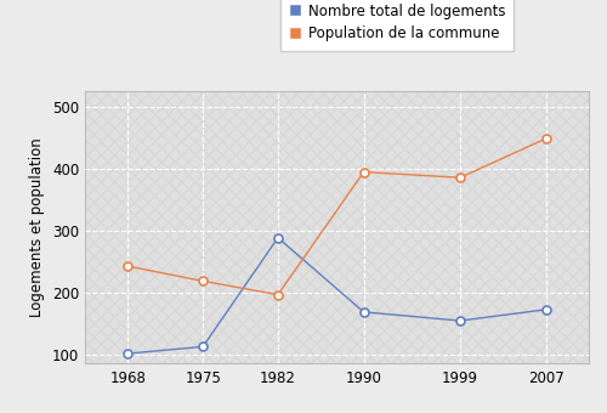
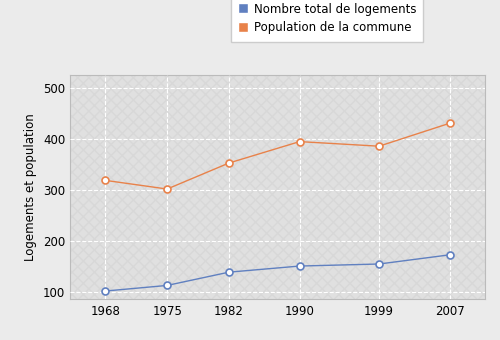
Population de la commune/1968: 242 -> 318
Population de la commune/1975: 218 -> 301
Nombre total de logements/1982: 288 -> 138
Population de la commune/1982: 196 -> 352
Nombre total de logements/1990: 168 -> 150
Population de la commune/2007: 448 -> 430
